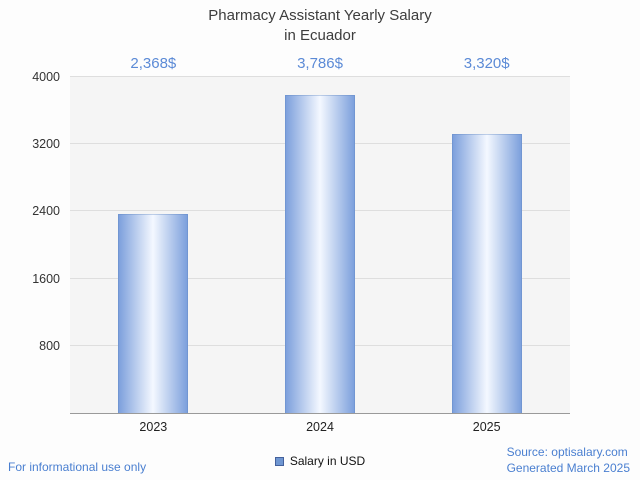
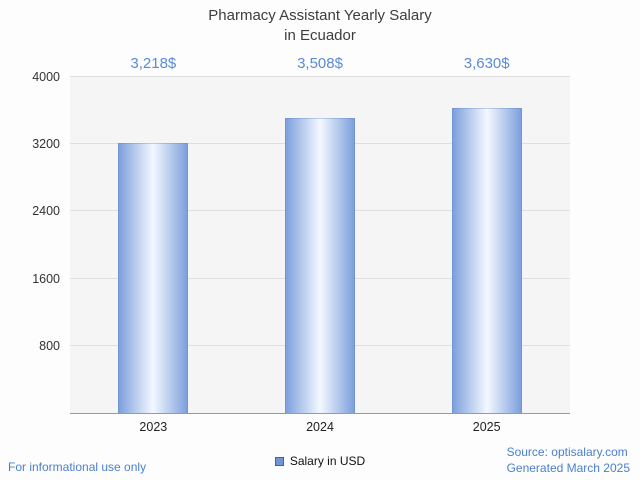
2023: 2,368 -> 3,218
2024: 3,786 -> 3,508
2025: 3,320 -> 3,630
